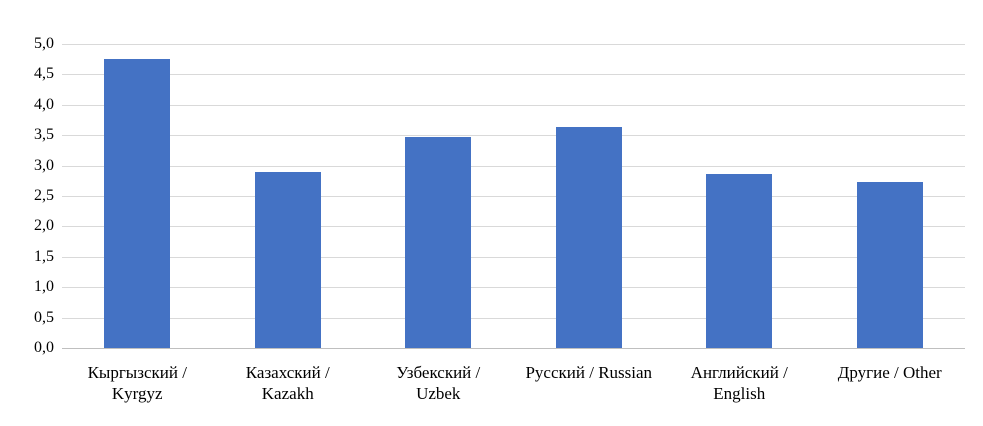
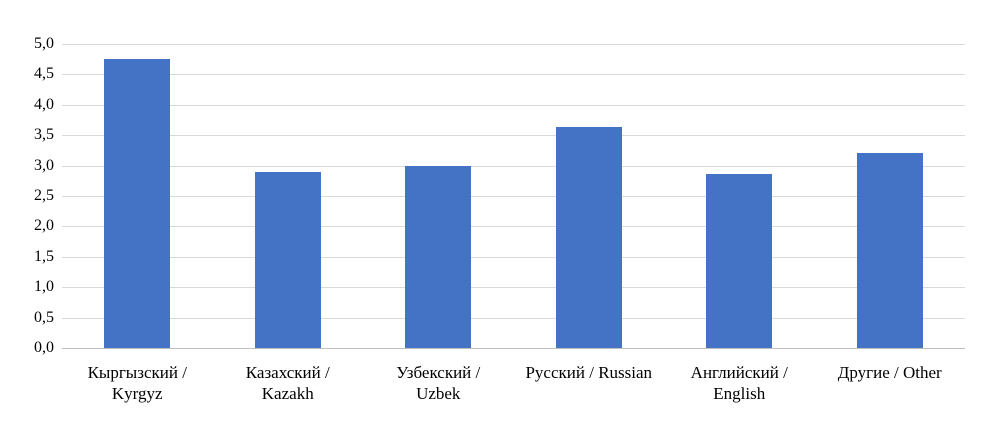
Узбекский / Uzbek: 3,5 -> 3,0
Другие / Other: 2,7 -> 3,2
